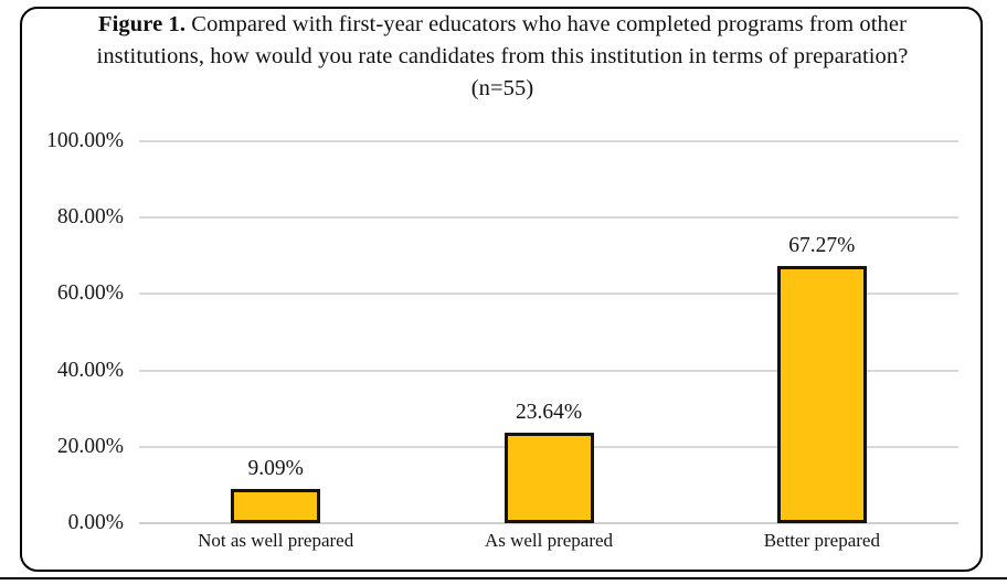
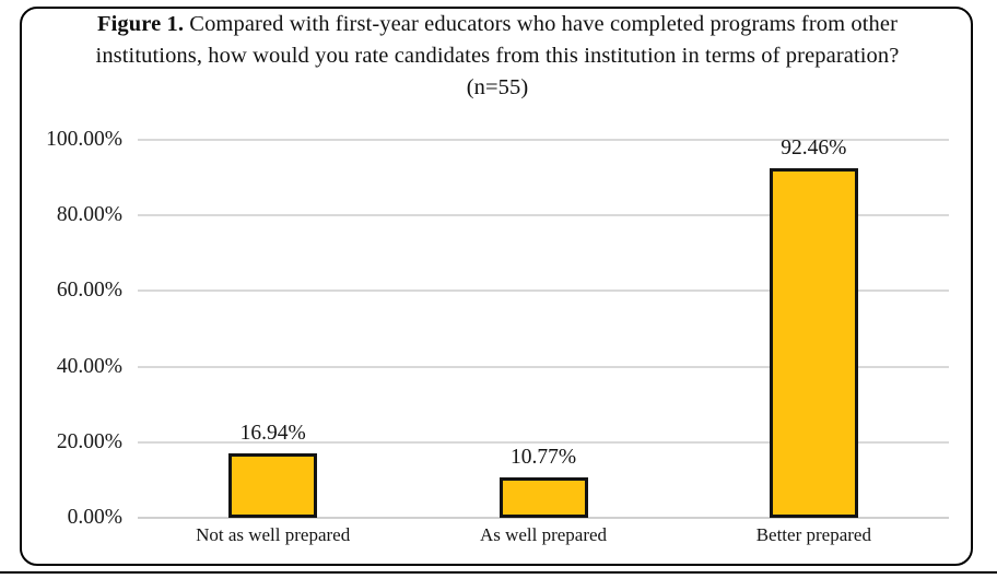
Not as well prepared: 9.09% -> 16.94%
As well prepared: 23.64% -> 10.77%
Better prepared: 67.27% -> 92.46%
